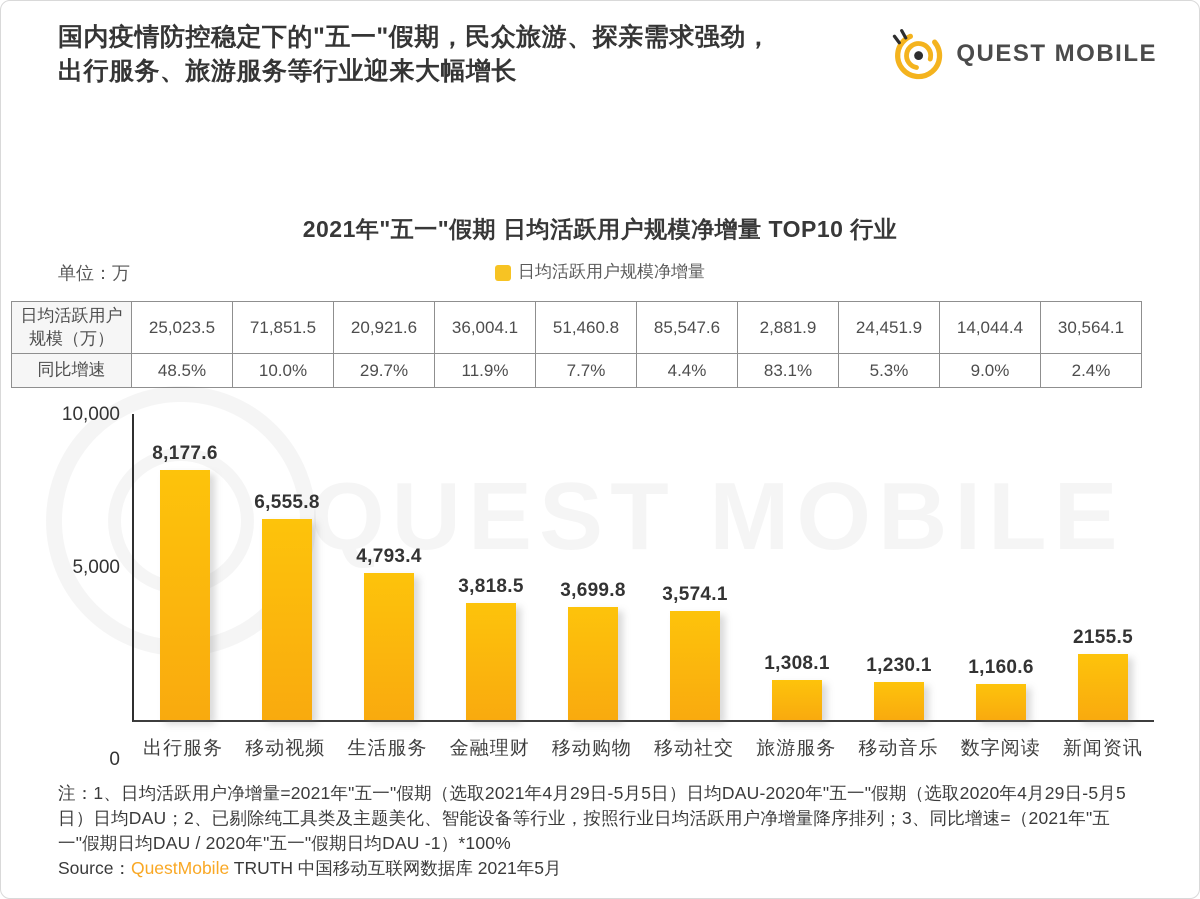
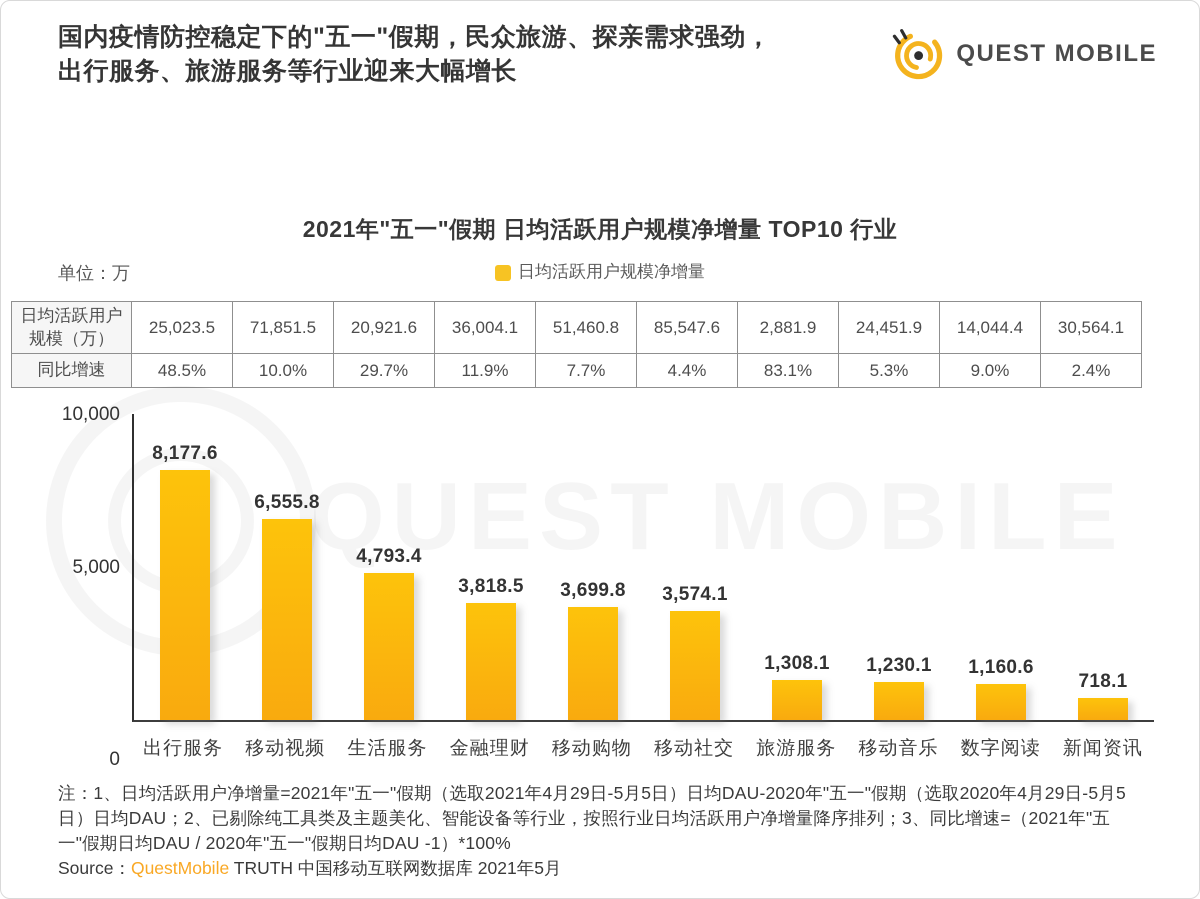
新闻资讯: 2155.5 -> 718.1
